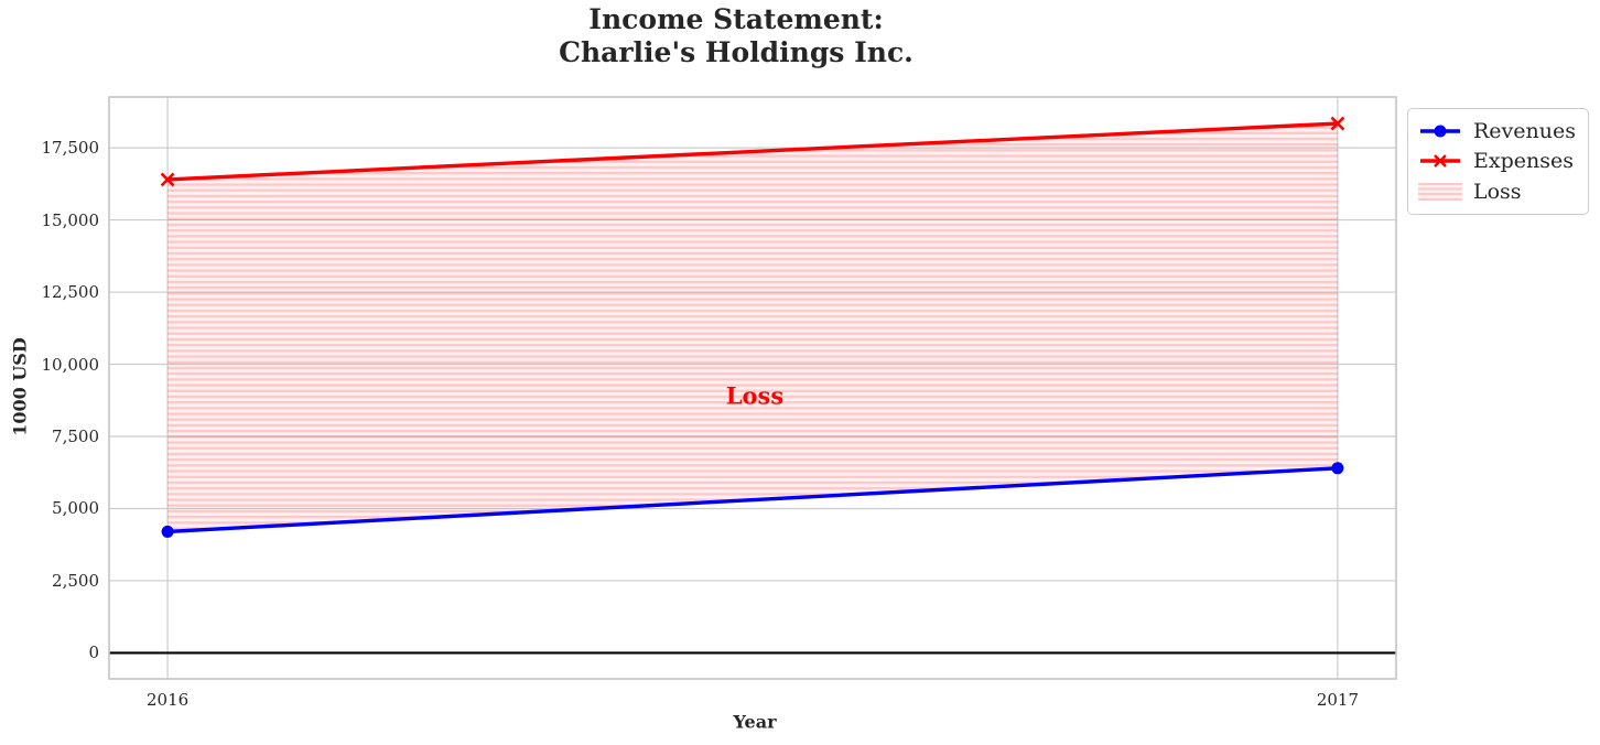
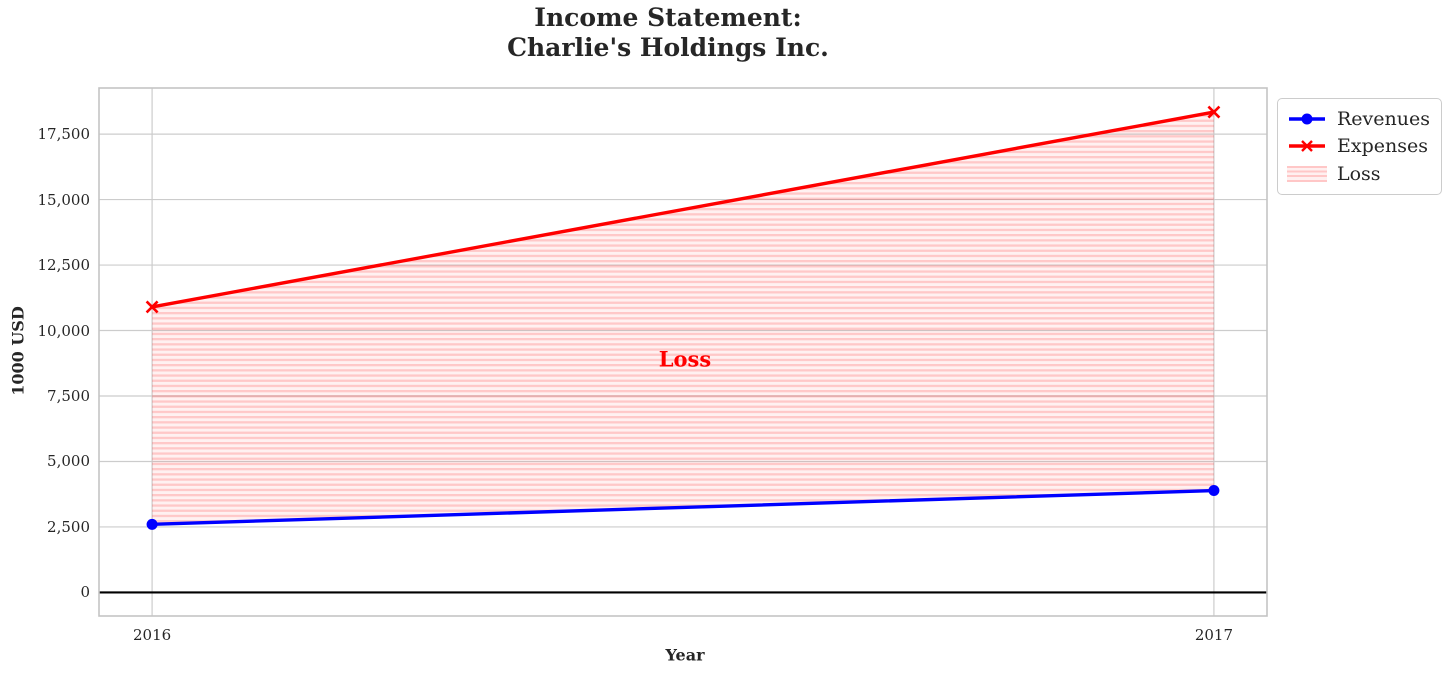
Revenues/2016: 4200 -> 2600
Expenses/2016: 16400 -> 10900
Revenues/2017: 6400 -> 3900
